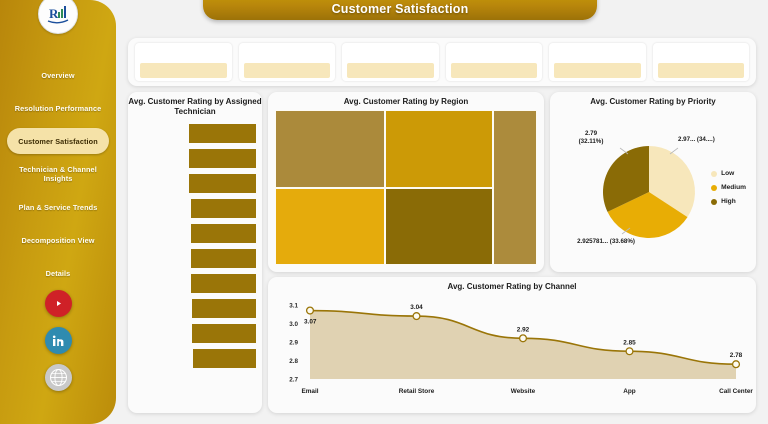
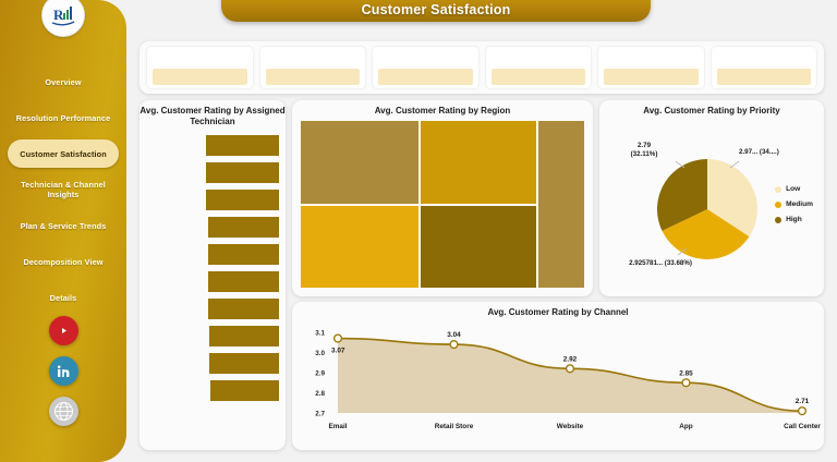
Avg. Customer Rating by Channel/Call Center: 2.78 -> 2.71
